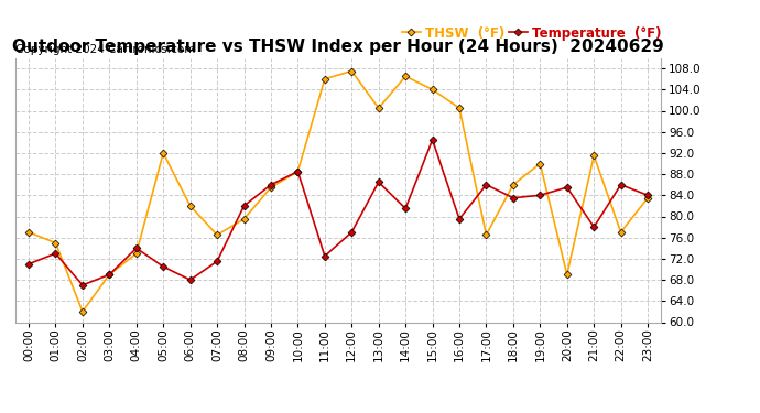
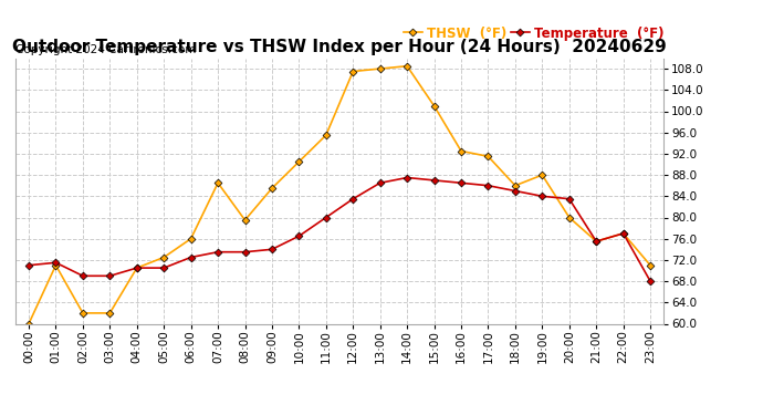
THSW (°F)/00:00: 77.0 -> 60.0
THSW (°F)/01:00: 75.0 -> 71.0
Temperature (°F)/01:00: 73.0 -> 71.5
Temperature (°F)/02:00: 67.0 -> 69.0
THSW (°F)/03:00: 69.0 -> 62.0
THSW (°F)/04:00: 73.0 -> 70.5
Temperature (°F)/04:00: 74.0 -> 70.5
THSW (°F)/05:00: 92.0 -> 72.5
THSW (°F)/06:00: 82.0 -> 76.0
Temperature (°F)/06:00: 68.0 -> 72.5
THSW (°F)/07:00: 76.5 -> 86.5
Temperature (°F)/07:00: 71.5 -> 73.5
Temperature (°F)/08:00: 82.0 -> 73.5
Temperature (°F)/09:00: 86.0 -> 74.0
THSW (°F)/10:00: 88.5 -> 90.5
Temperature (°F)/10:00: 88.5 -> 76.5
THSW (°F)/11:00: 106.0 -> 95.5
Temperature (°F)/11:00: 72.5 -> 80.0
Temperature (°F)/12:00: 77.0 -> 83.5
THSW (°F)/13:00: 100.5 -> 108.0
THSW (°F)/14:00: 106.5 -> 108.5
Temperature (°F)/14:00: 81.5 -> 87.5
THSW (°F)/15:00: 104.0 -> 101.0
Temperature (°F)/15:00: 94.5 -> 87.0
THSW (°F)/16:00: 100.5 -> 92.5
Temperature (°F)/16:00: 79.5 -> 86.5
THSW (°F)/17:00: 76.5 -> 91.5
Temperature (°F)/18:00: 83.5 -> 85.0
THSW (°F)/19:00: 90.0 -> 88.0
THSW (°F)/20:00: 69.0 -> 80.0
Temperature (°F)/20:00: 85.5 -> 83.5
THSW (°F)/21:00: 91.5 -> 75.5
Temperature (°F)/21:00: 78.0 -> 75.5
Temperature (°F)/22:00: 86.0 -> 77.0
THSW (°F)/23:00: 83.5 -> 71.0
Temperature (°F)/23:00: 84.0 -> 68.0
